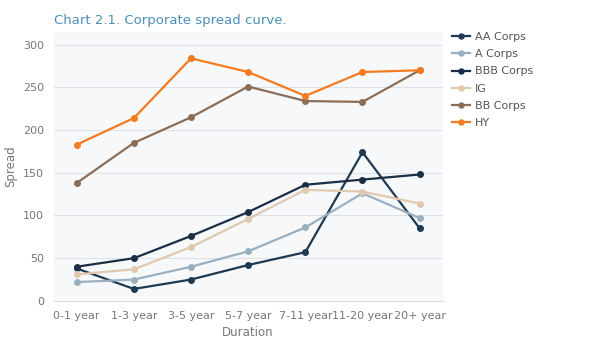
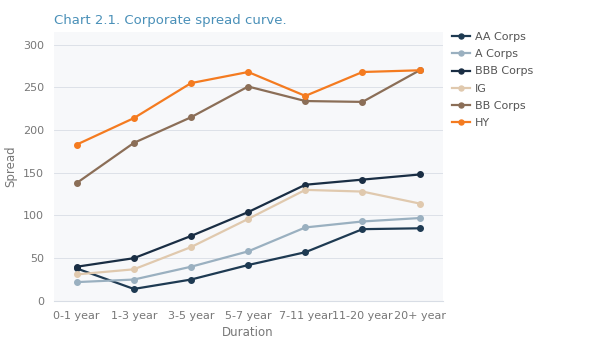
HY/3-5 year: 284 -> 255
AA Corps/11-20 year: 174 -> 84
A Corps/11-20 year: 126 -> 93
